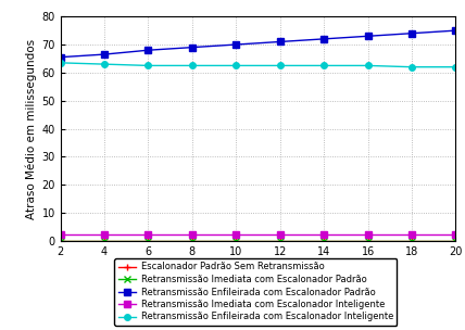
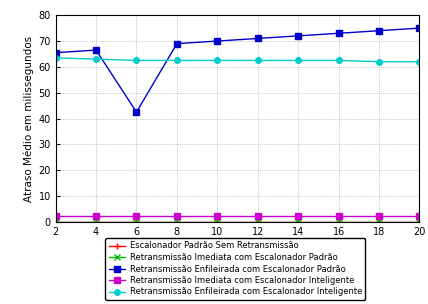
Retransmissão Enfileirada com Escalonador Padrão/6: 68.0 -> 42.5
